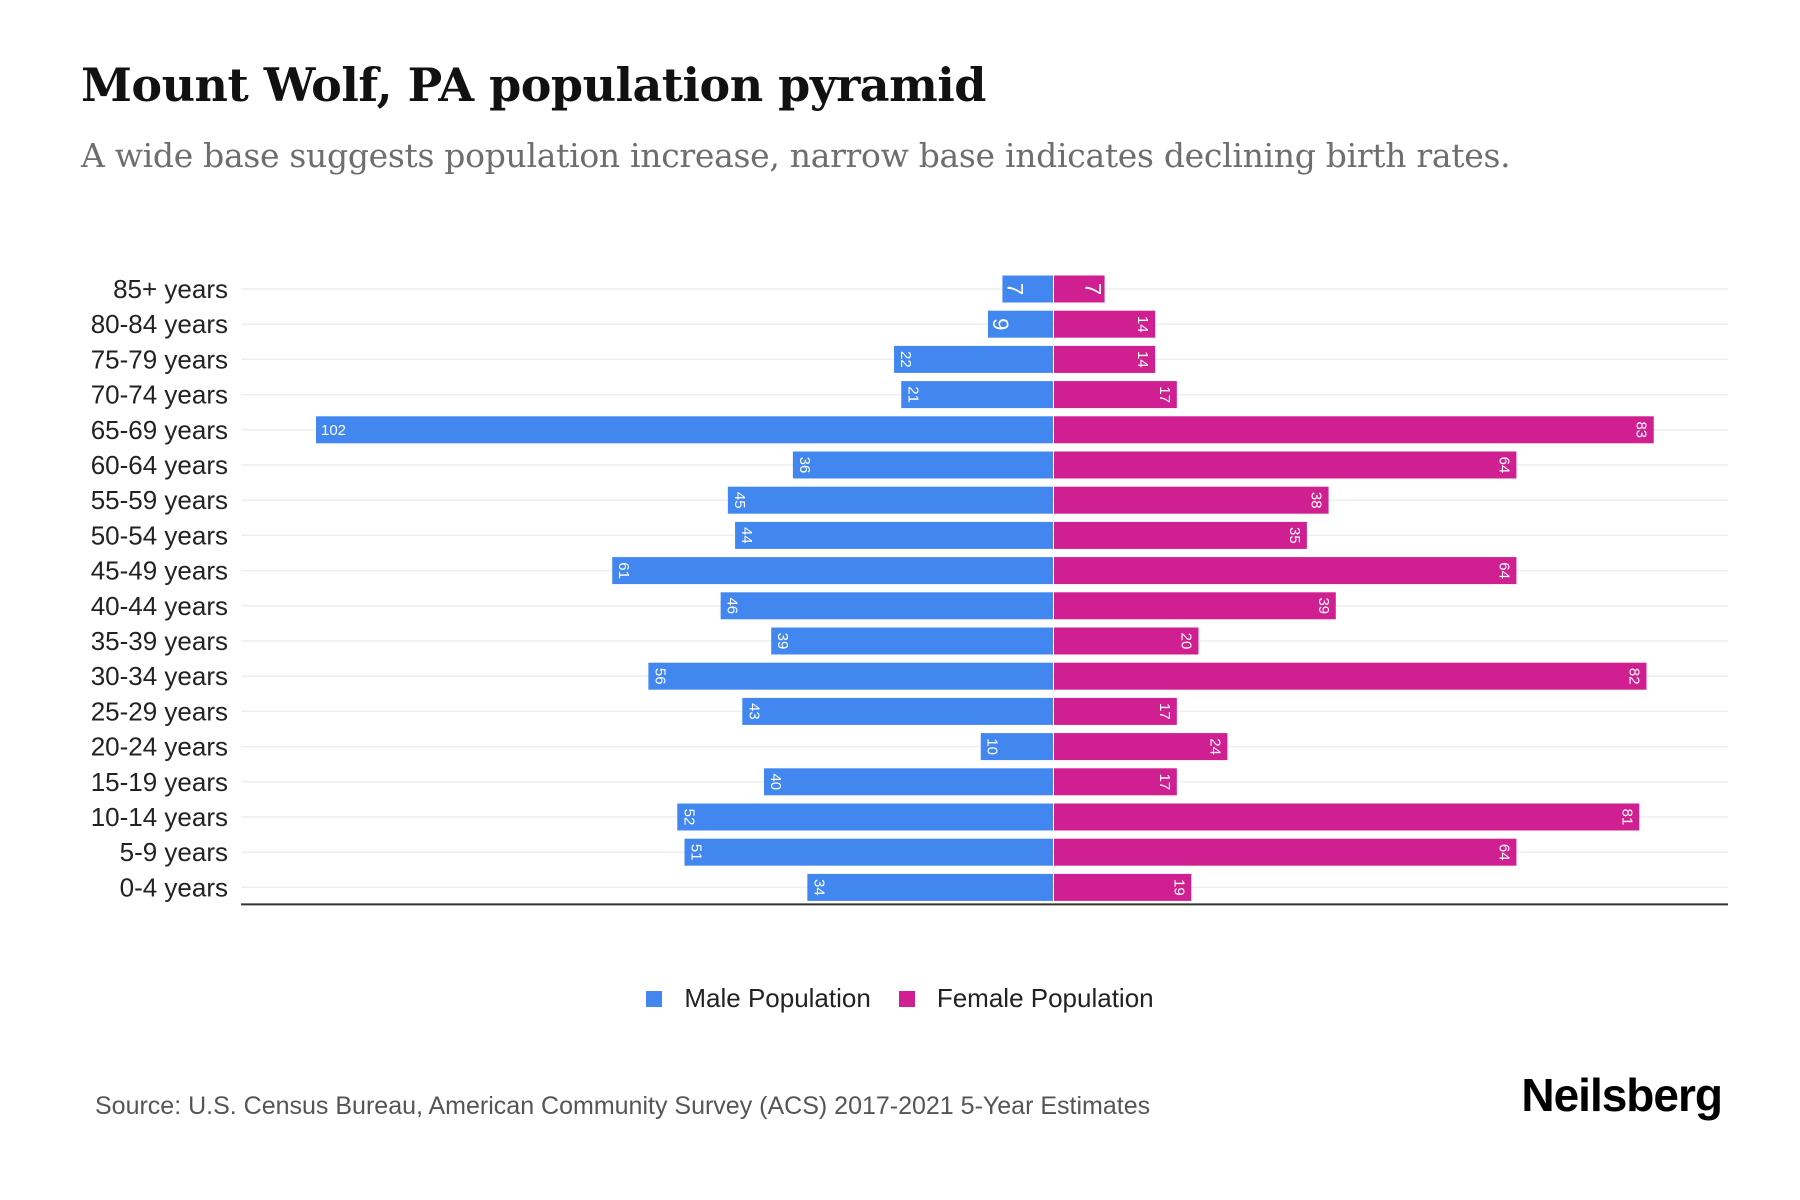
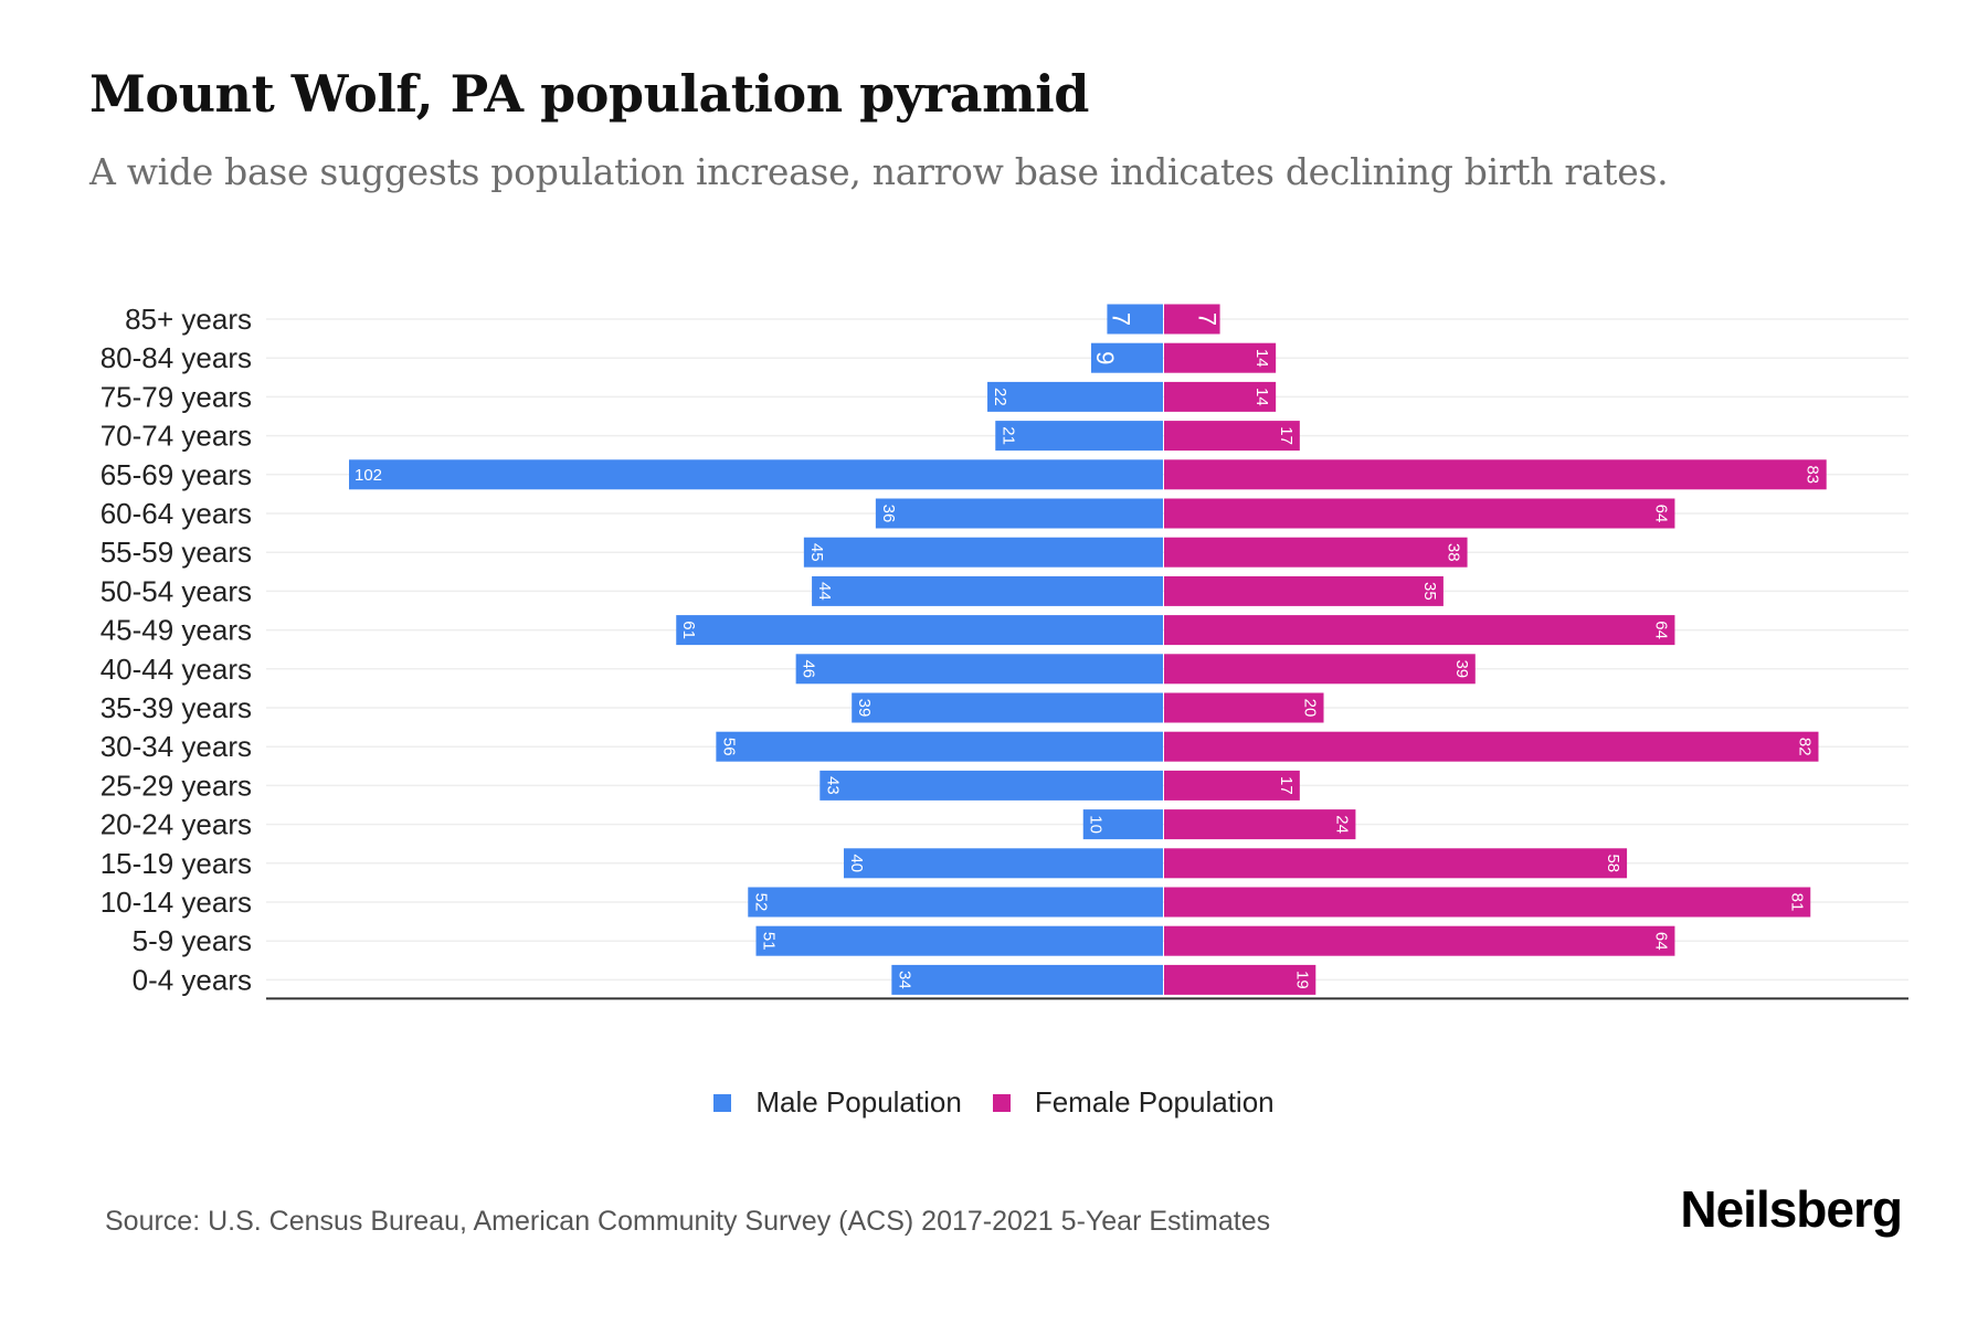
Female Population/15-19 years: 17 -> 58
